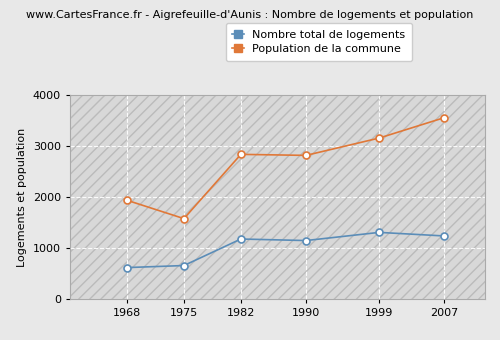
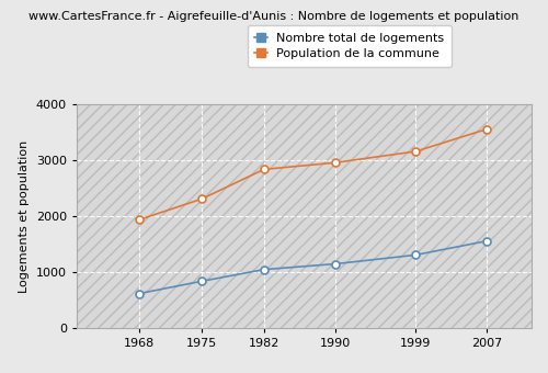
Nombre total de logements/1975: 660 -> 840
Population de la commune/1975: 1580 -> 2310
Nombre total de logements/1982: 1180 -> 1050
Population de la commune/1990: 2820 -> 2960
Nombre total de logements/2007: 1240 -> 1560
